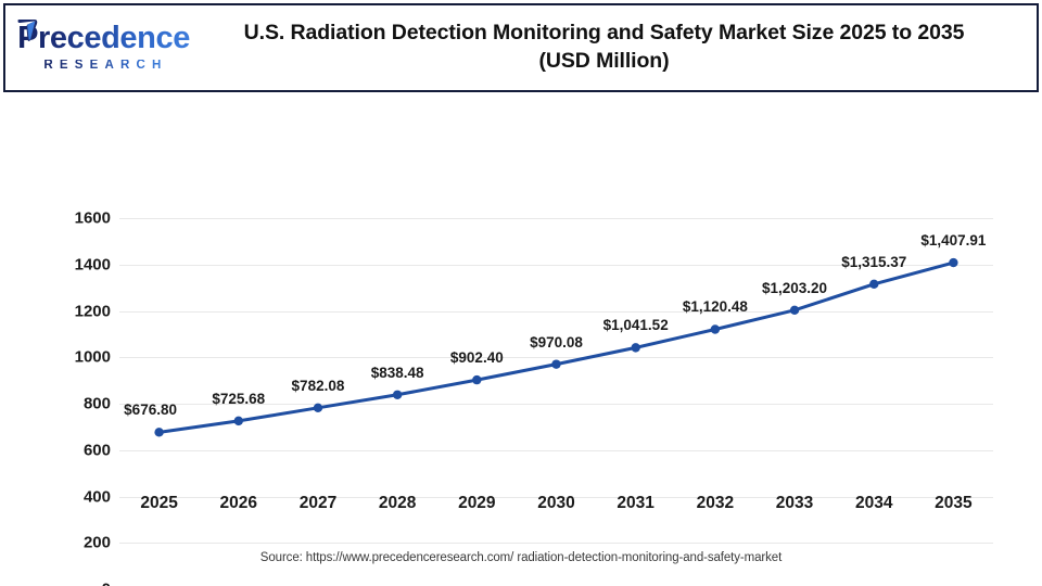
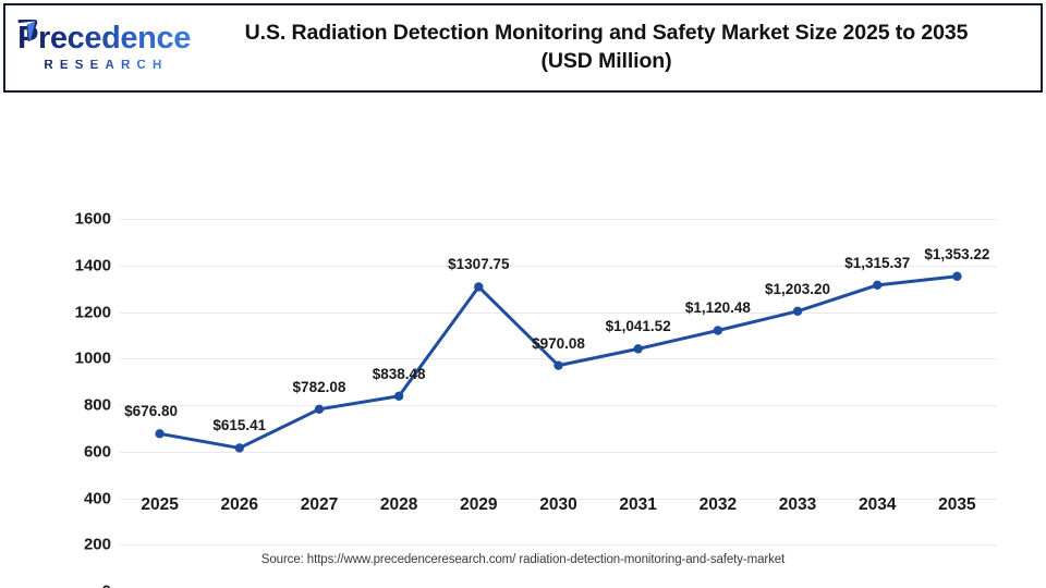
2026: $725.68 -> $615.41
2029: $902.40 -> $1307.75
2035: $1,407.91 -> $1,353.22
